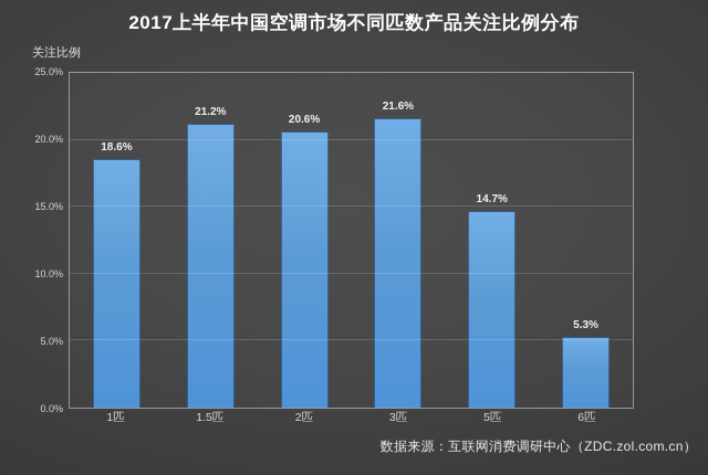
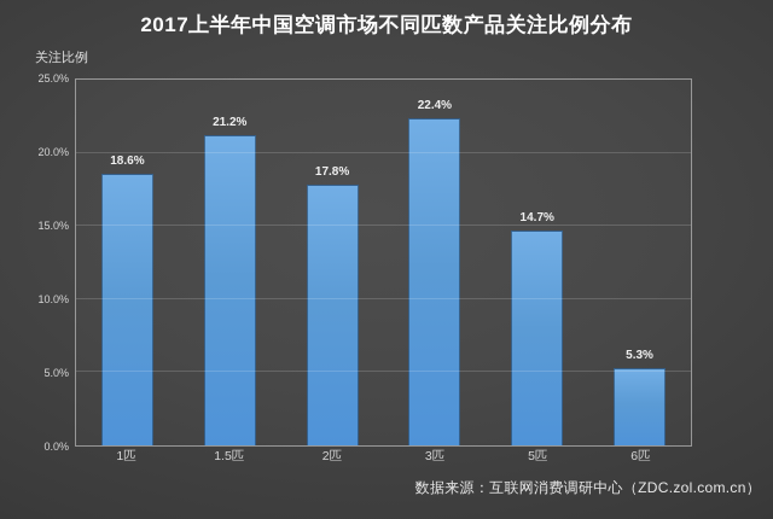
2匹: 20.6% -> 17.8%
3匹: 21.6% -> 22.4%
